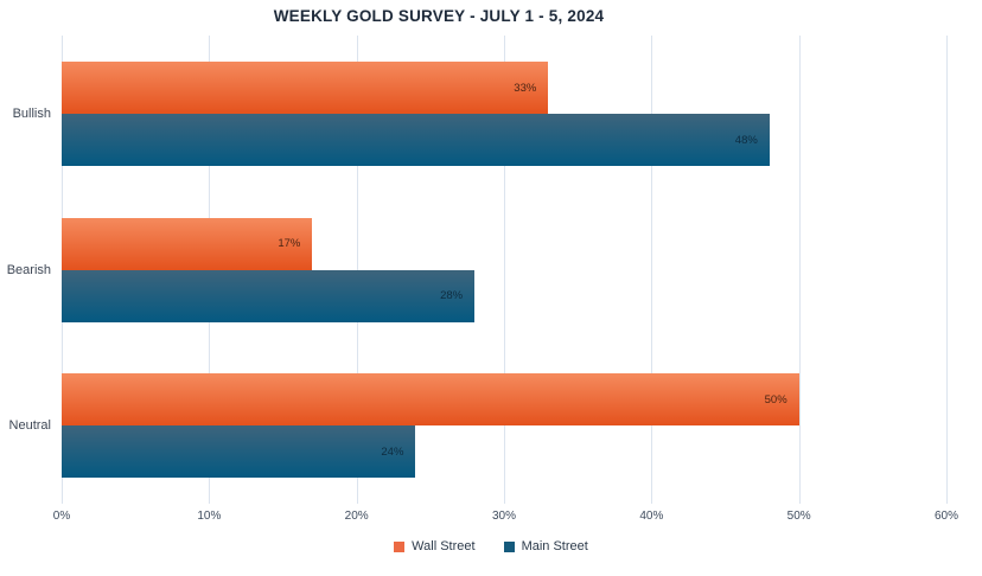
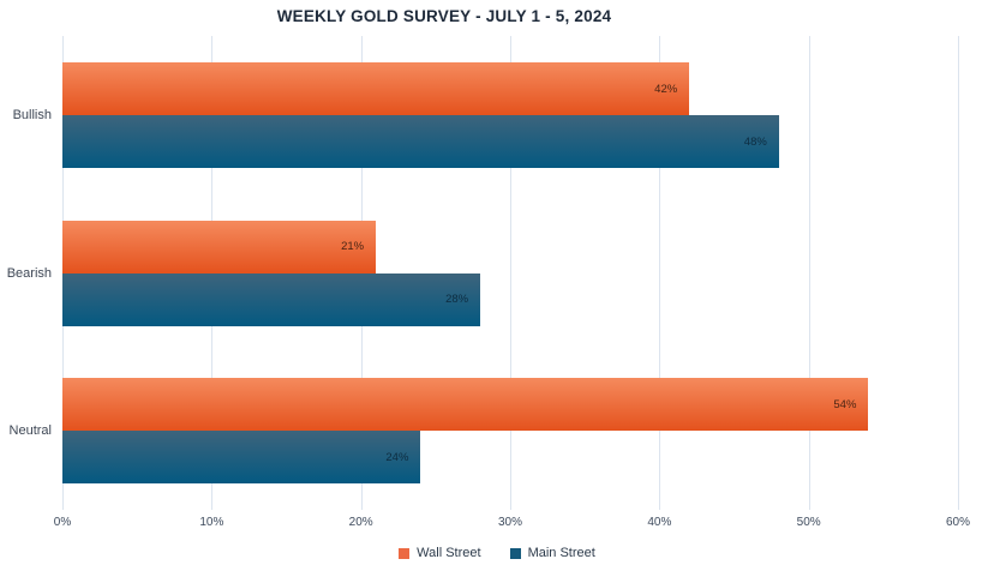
Wall Street/Bullish: 33% -> 42%
Wall Street/Bearish: 17% -> 21%
Wall Street/Neutral: 50% -> 54%
